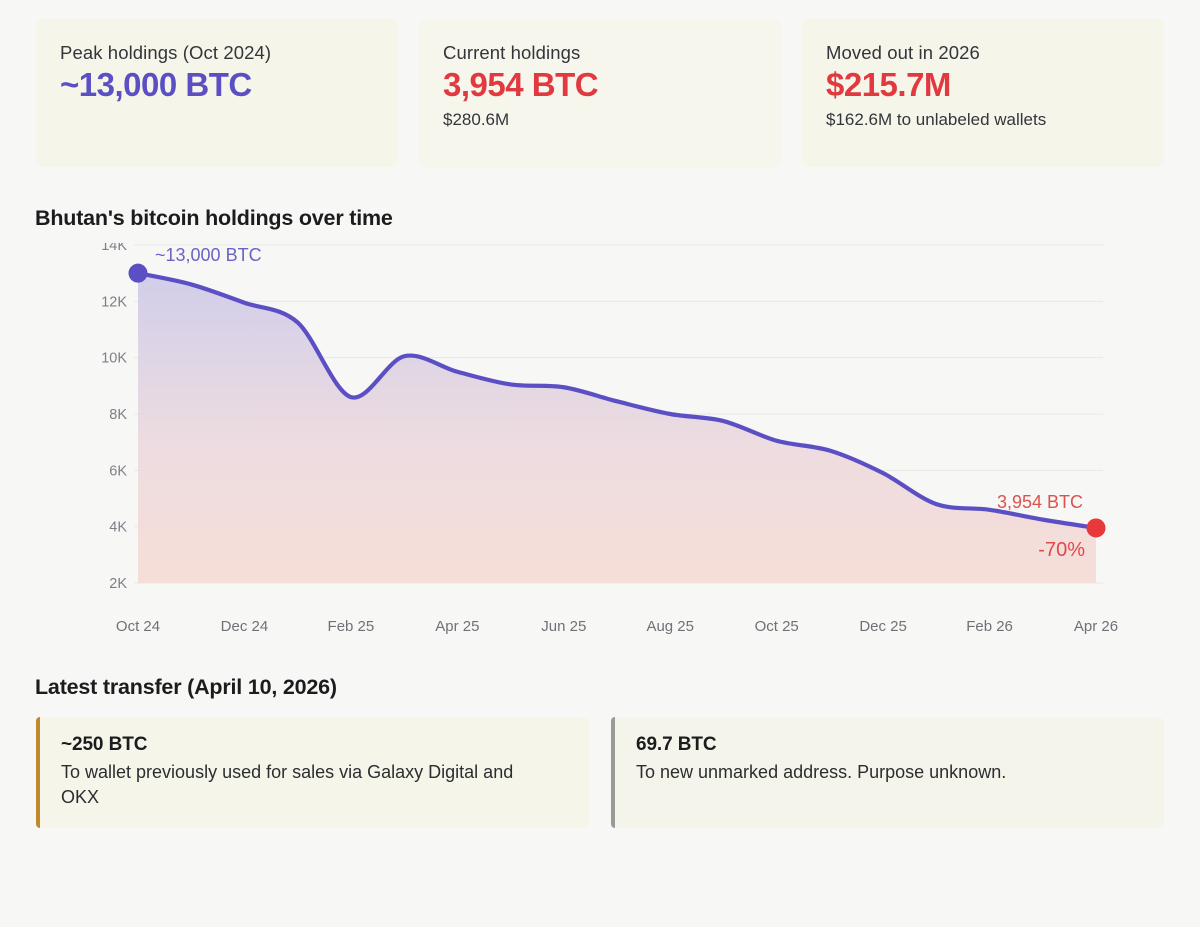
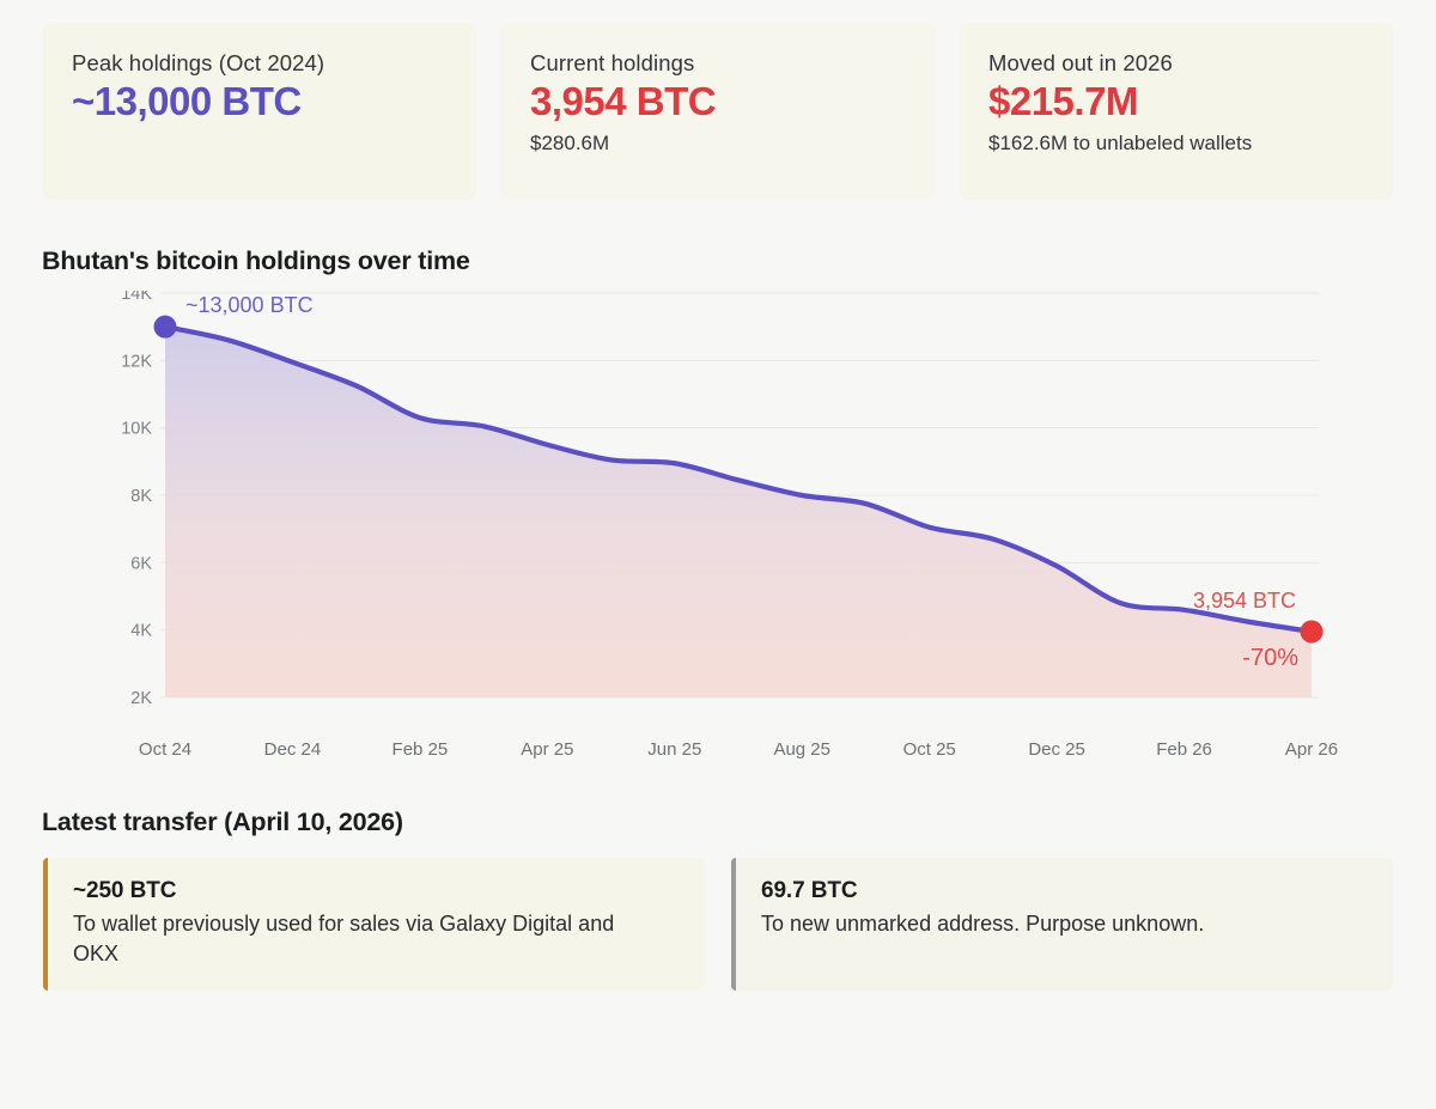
Feb 25: 8.6K -> 10.3K
